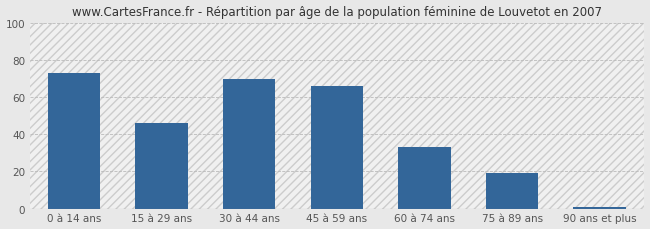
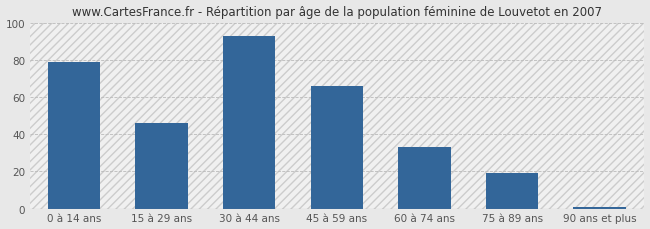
0 à 14 ans: 73 -> 79
30 à 44 ans: 70 -> 93
